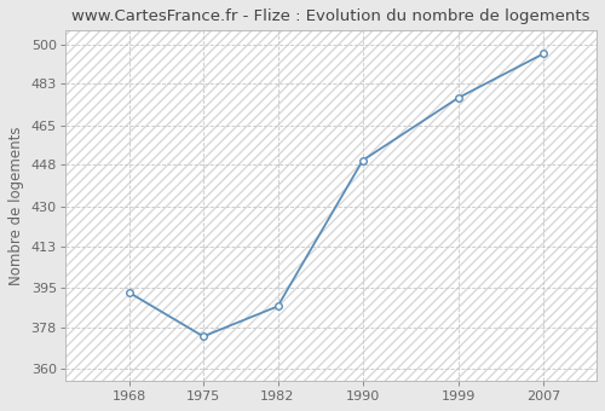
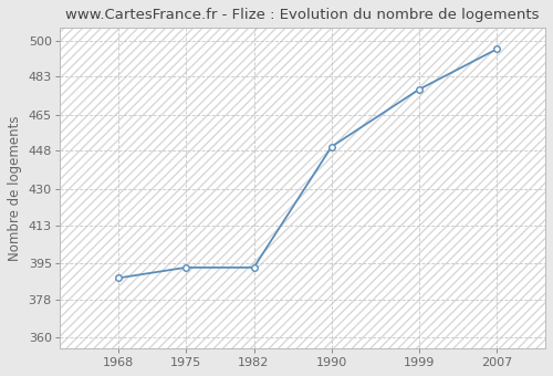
1968: 393 -> 388
1975: 374 -> 393
1982: 387 -> 393
